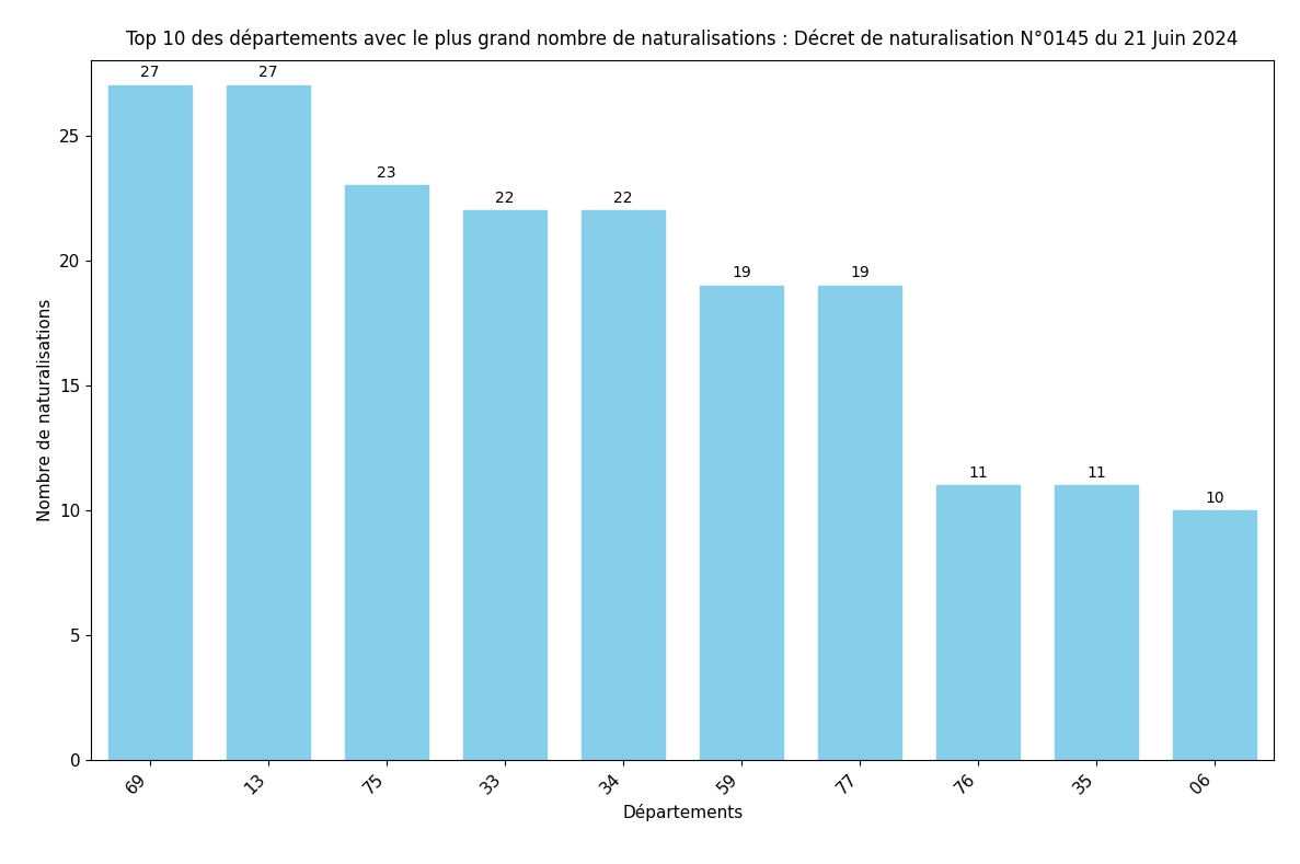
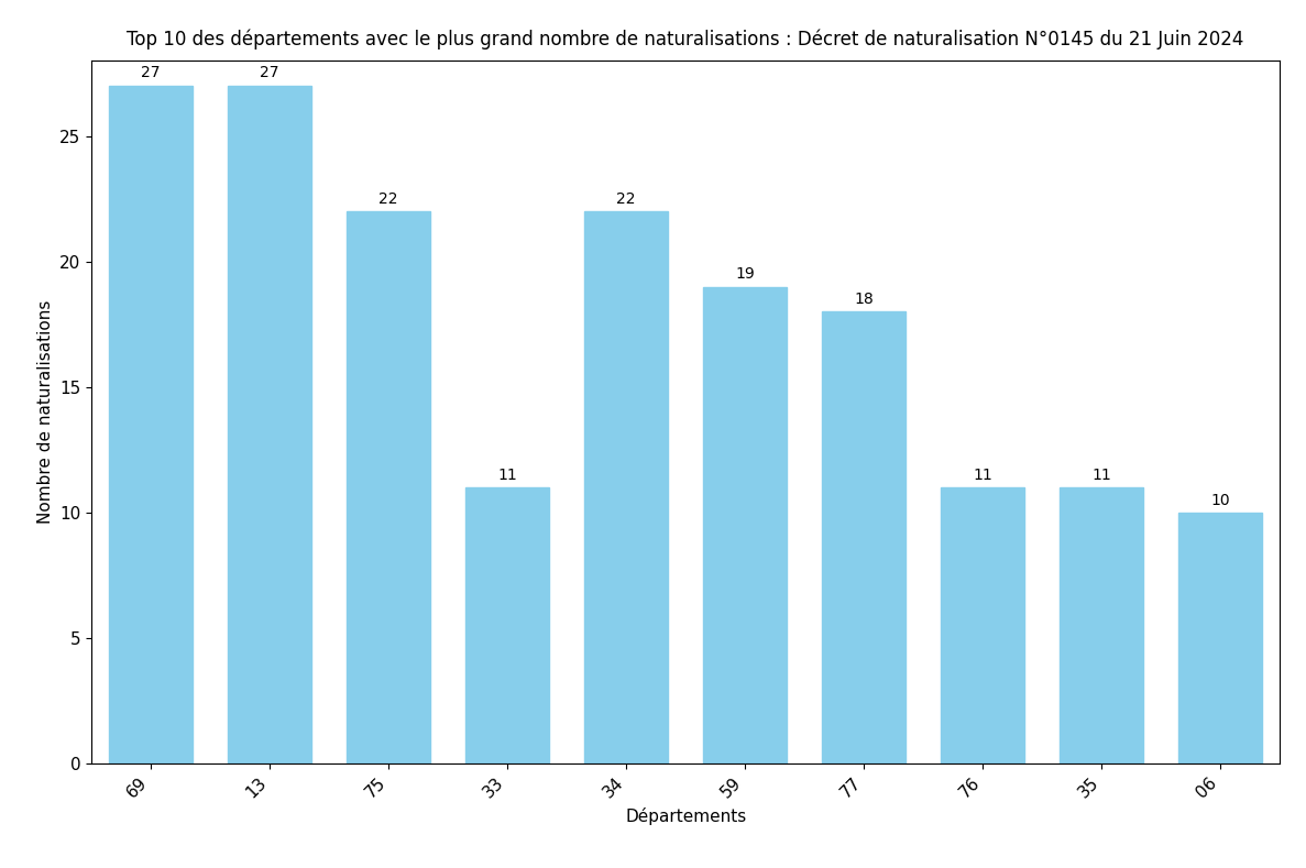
75: 23 -> 22
33: 22 -> 11
77: 19 -> 18
